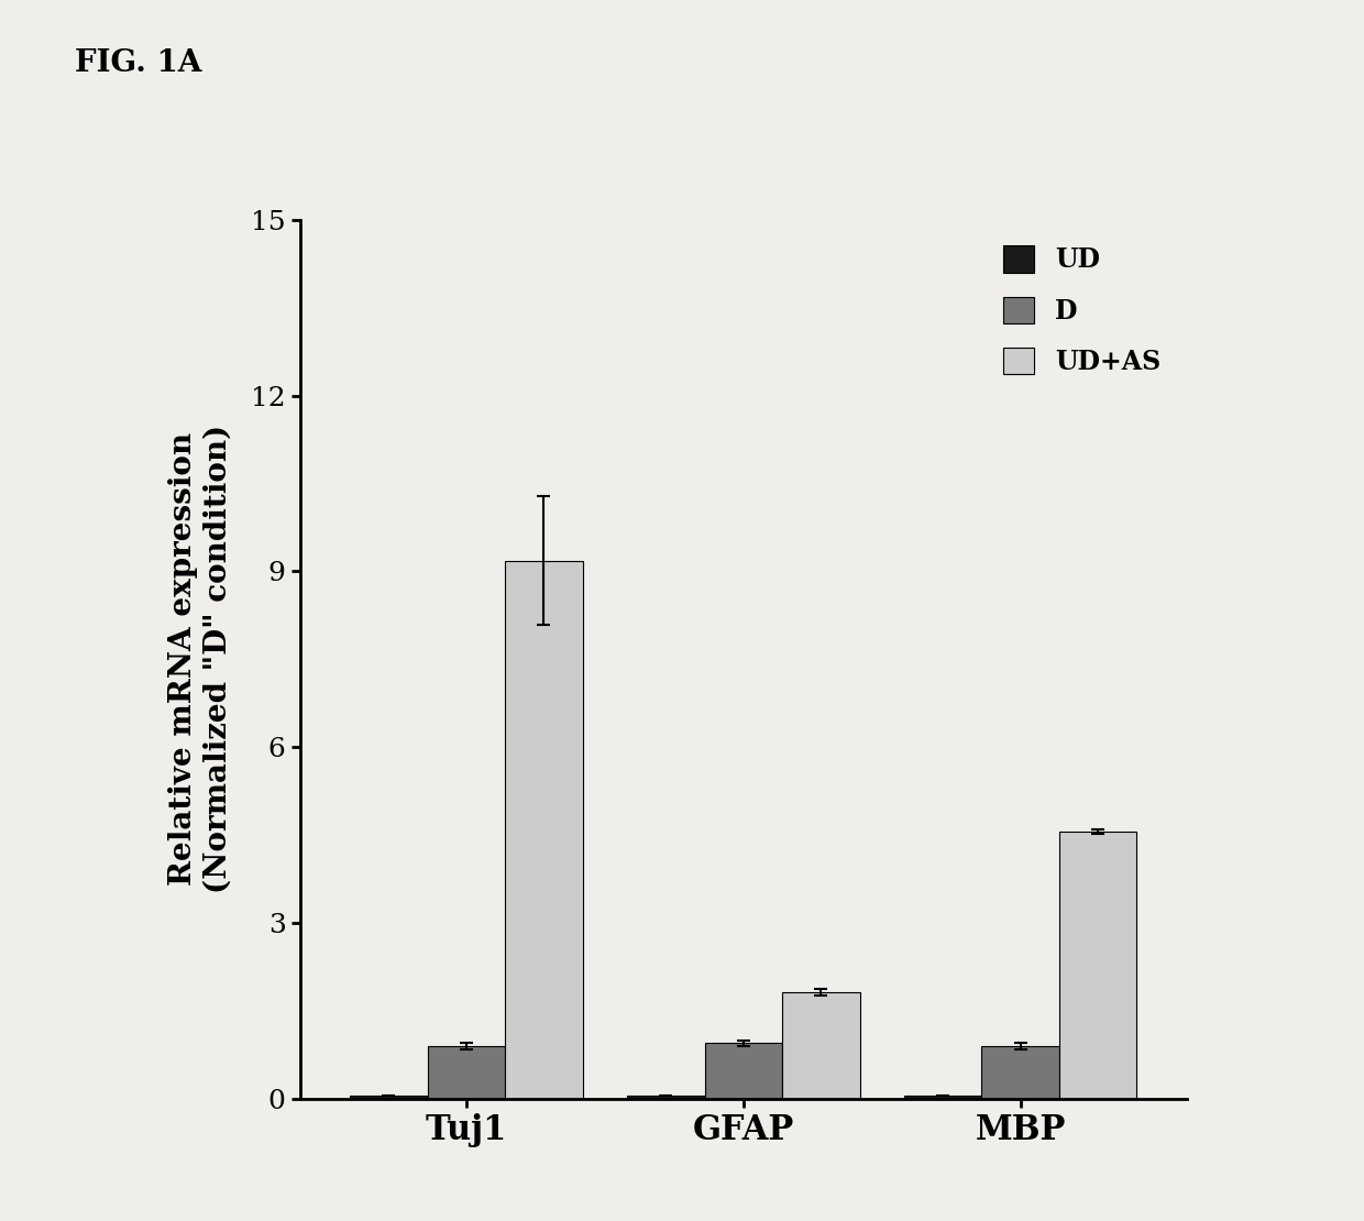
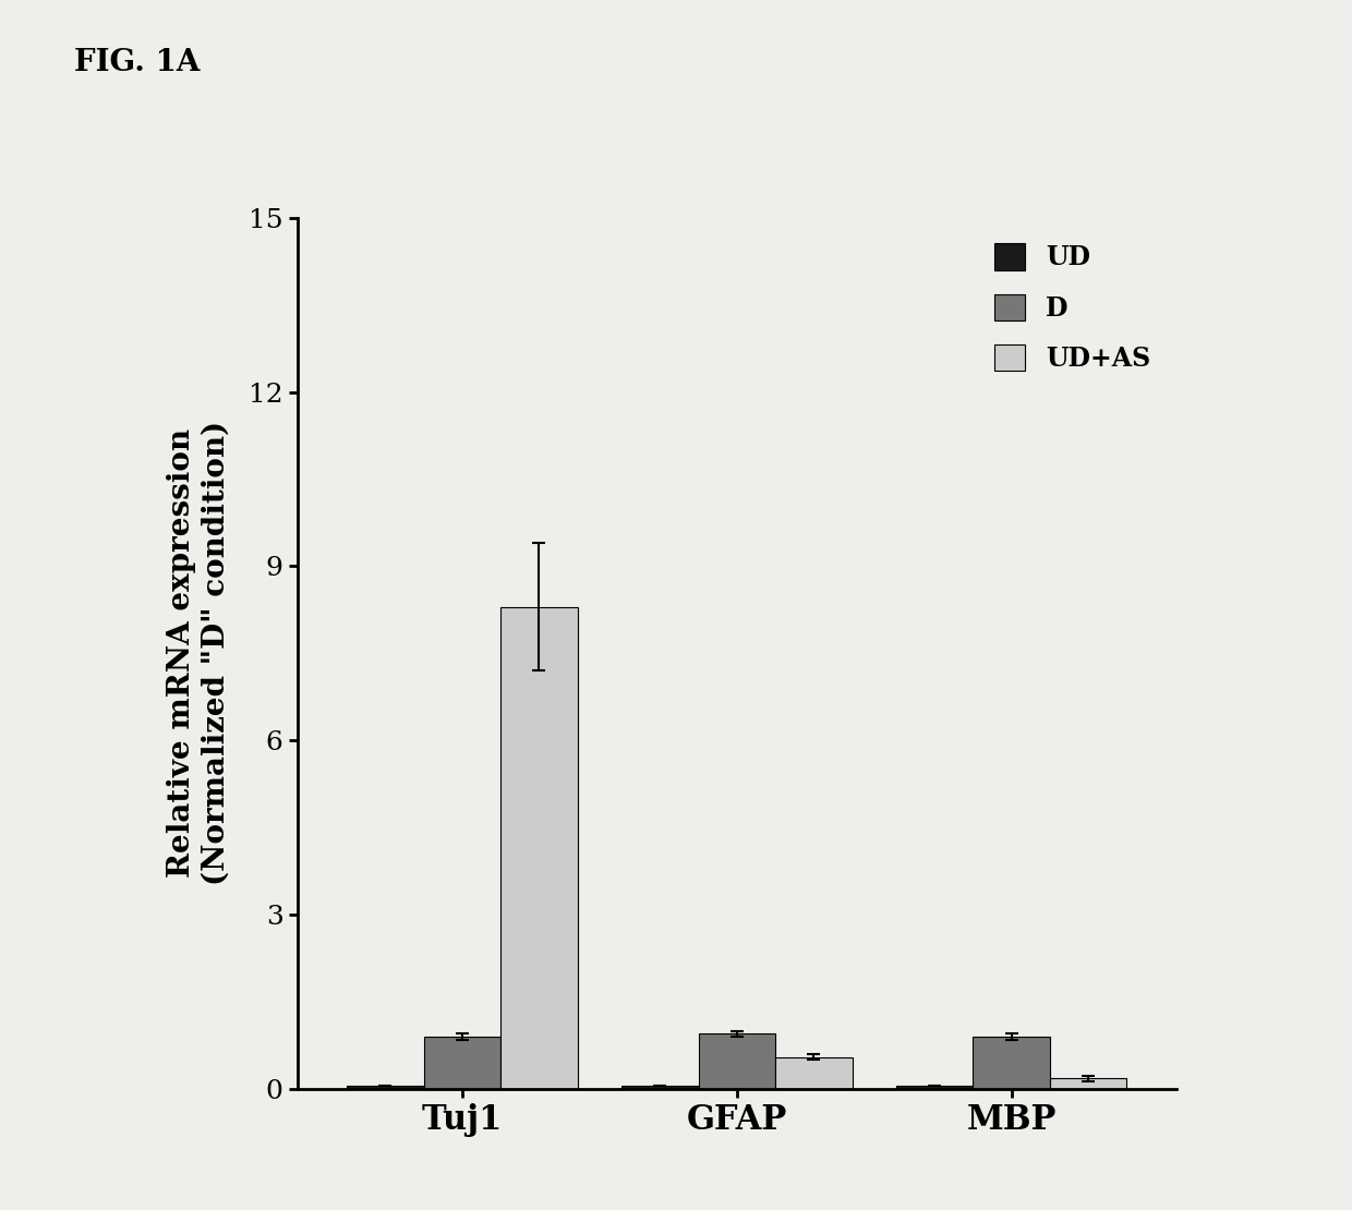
UD+AS/Tuj1: 9.18 -> 8.30
UD+AS/GFAP: 1.82 -> 0.55
UD+AS/MBP: 4.56 -> 0.18
